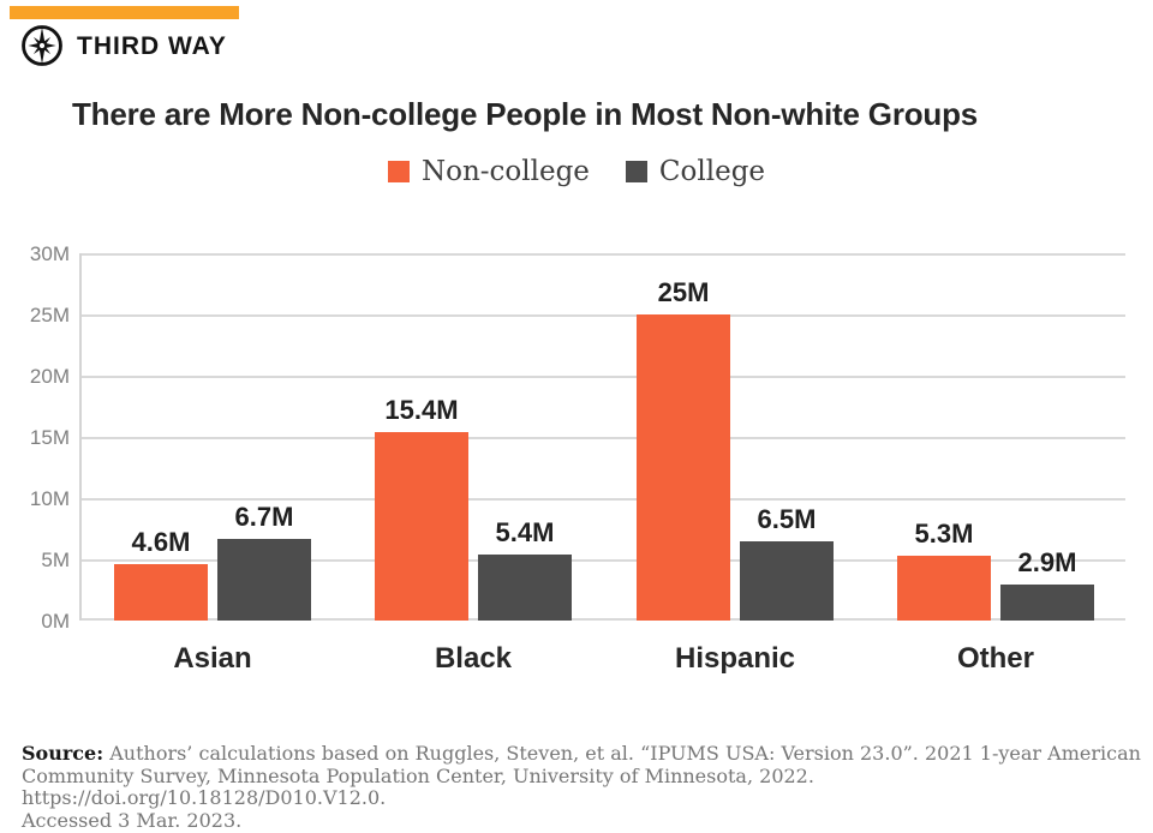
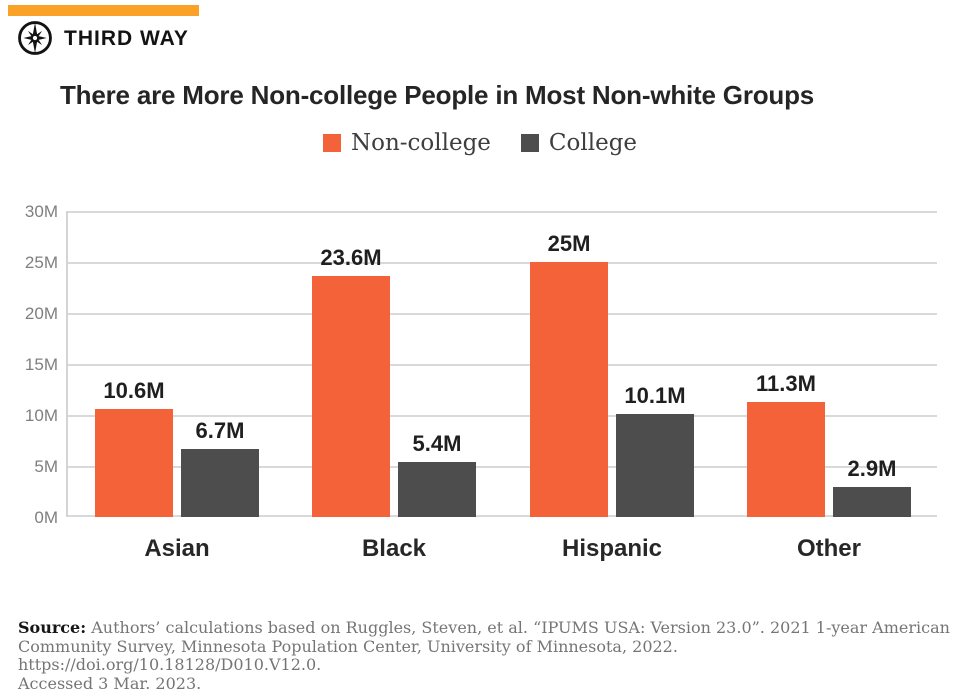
Non-college/Asian: 4.6M -> 10.6M
Non-college/Black: 15.4M -> 23.6M
College/Hispanic: 6.5M -> 10.1M
Non-college/Other: 5.3M -> 11.3M
